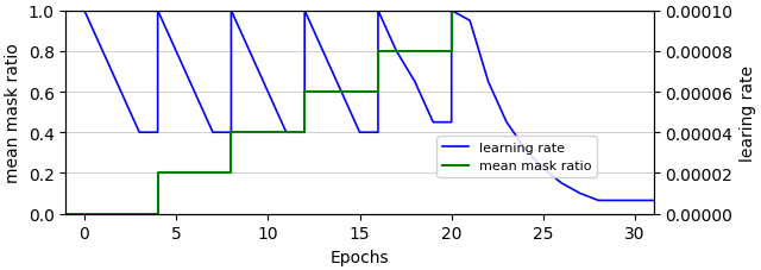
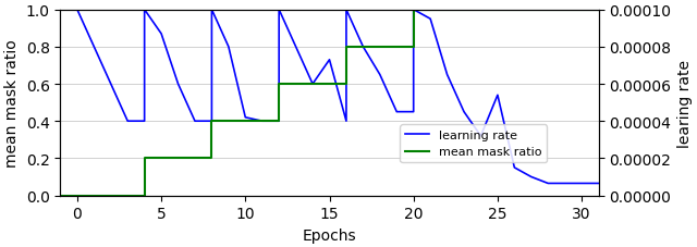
learning rate/5: 0.80 -> 0.87
learning rate/10: 0.60 -> 0.42
learning rate/15: 0.40 -> 0.73
learning rate/25: 0.22 -> 0.54
